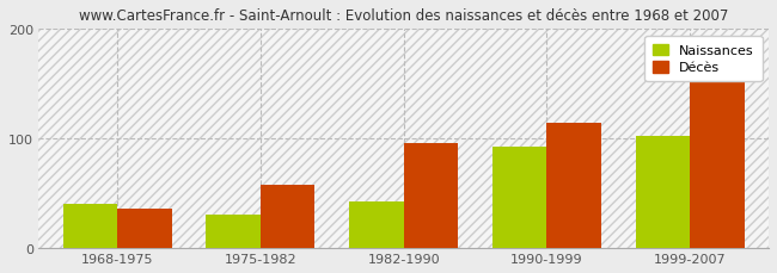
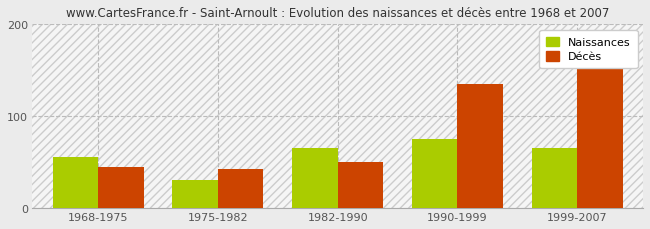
Naissances/1968-1975: 40 -> 55
Décès/1968-1975: 36 -> 45
Décès/1975-1982: 58 -> 42
Naissances/1982-1990: 42 -> 65
Décès/1982-1990: 96 -> 50
Naissances/1990-1999: 92 -> 75
Décès/1990-1999: 114 -> 135
Naissances/1999-2007: 102 -> 65
